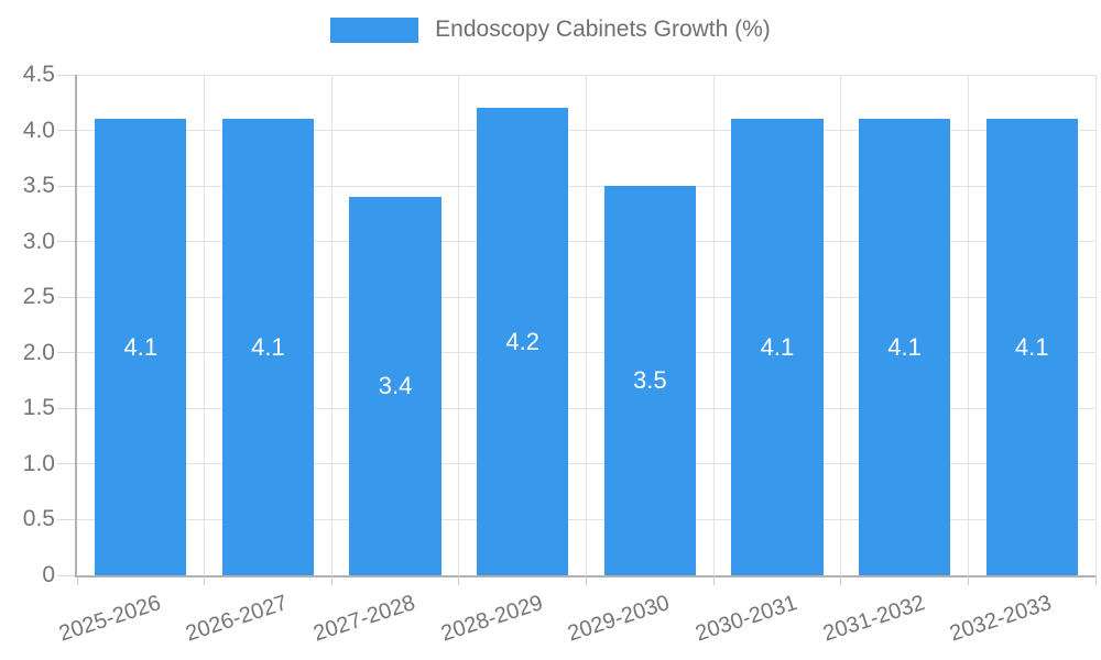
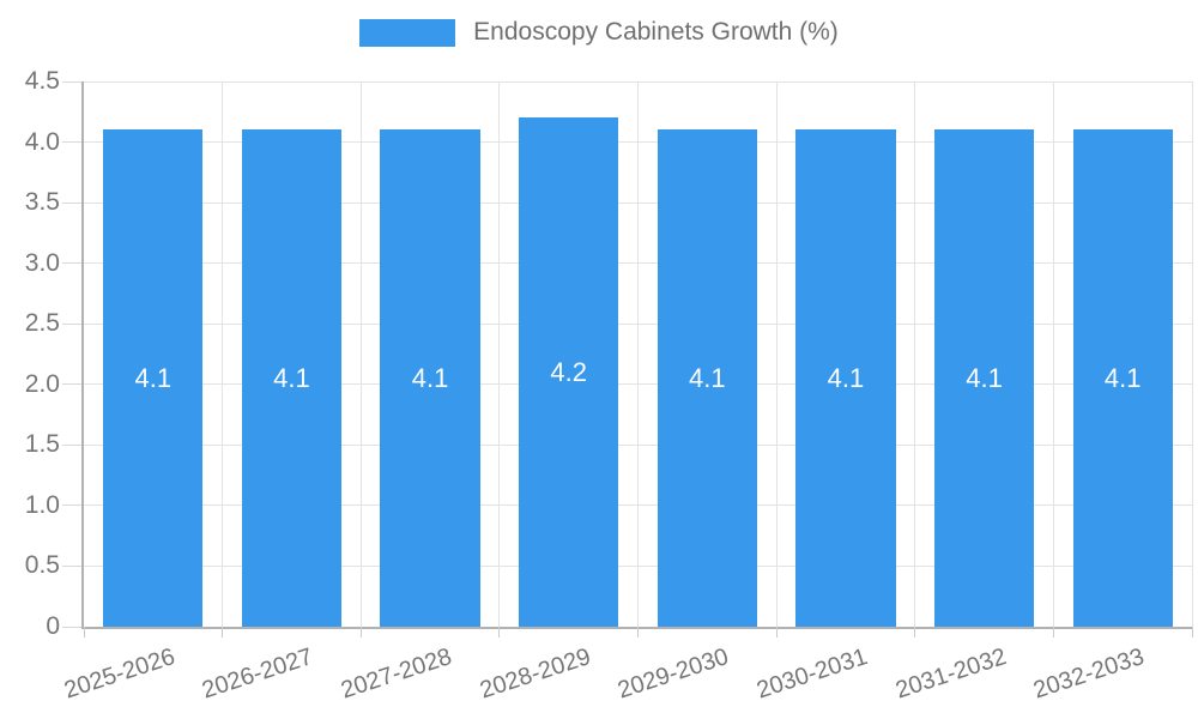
2027-2028: 3.4 -> 4.1
2029-2030: 3.5 -> 4.1
